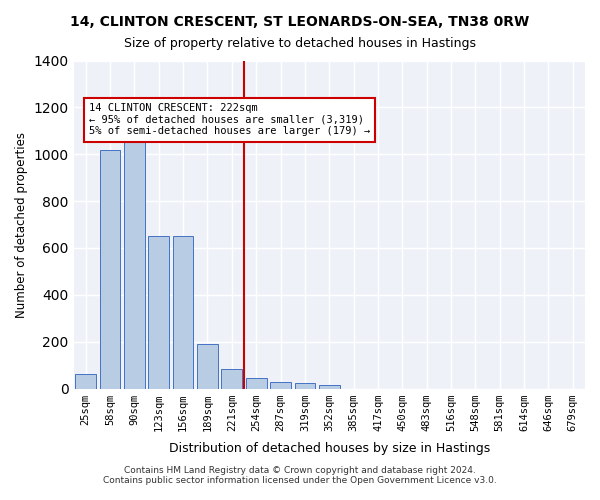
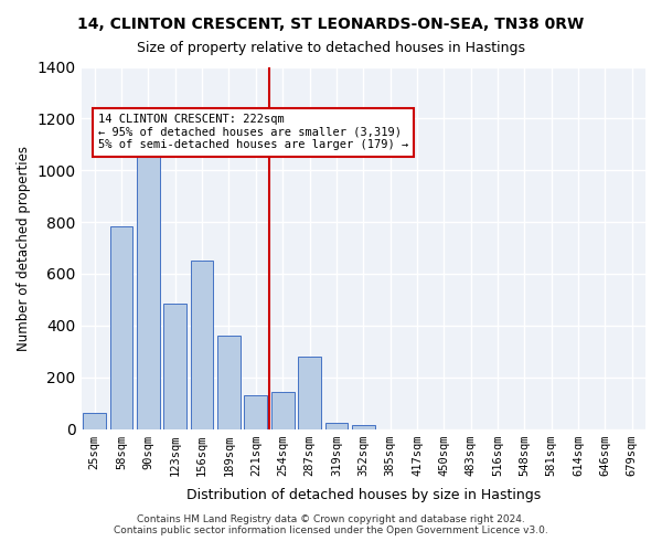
58sqm: 1020 -> 785
123sqm: 650 -> 485
189sqm: 190 -> 360
221sqm: 85 -> 130
254sqm: 45 -> 145
287sqm: 28 -> 280
